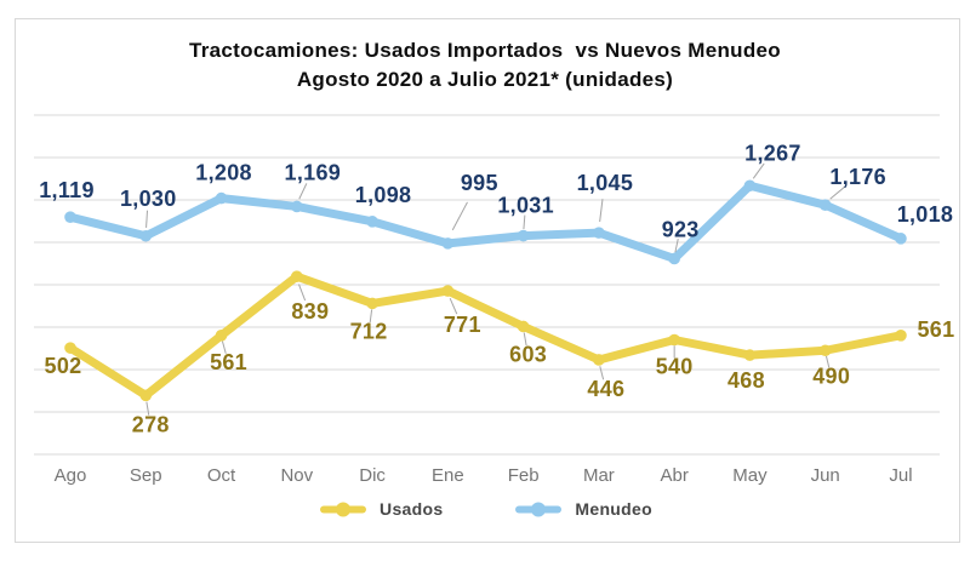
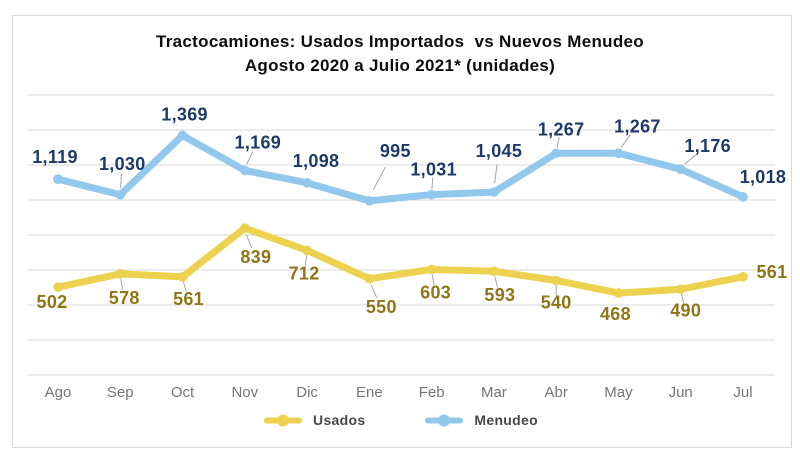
Usados/Sep: 278 -> 578
Menudeo/Oct: 1,208 -> 1,369
Usados/Ene: 771 -> 550
Usados/Mar: 446 -> 593
Menudeo/Abr: 923 -> 1,267
